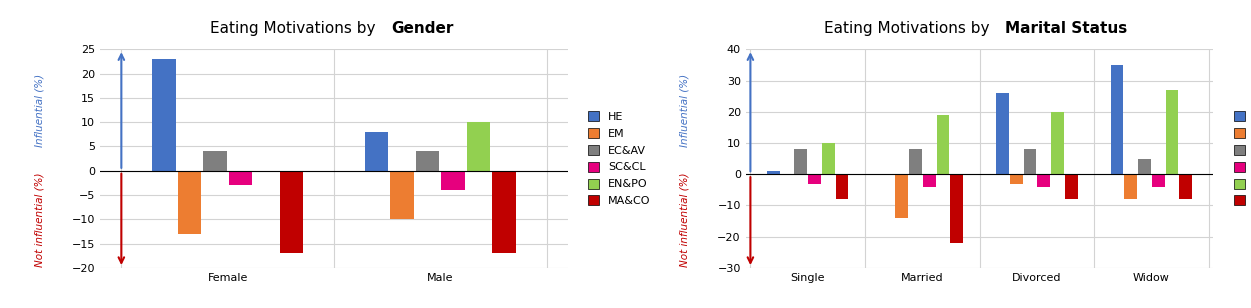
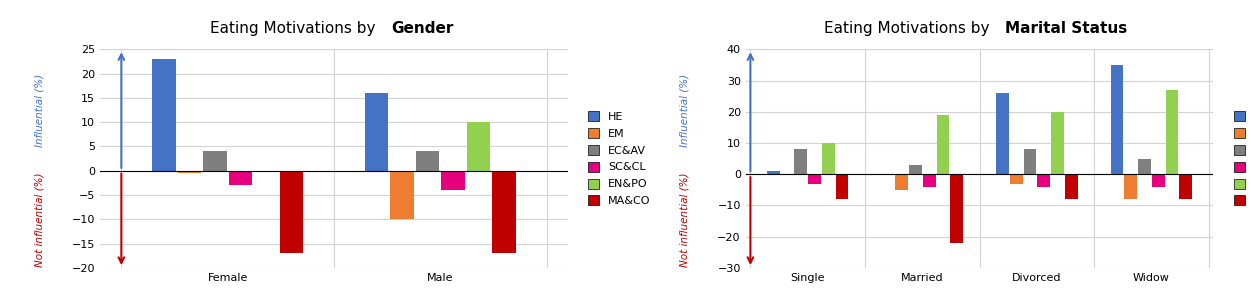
EM/Female: -13.0 -> -0.5
HE/Male: 8 -> 16
EM/Married: -14 -> -5
EC&AV/Married: 8 -> 3
